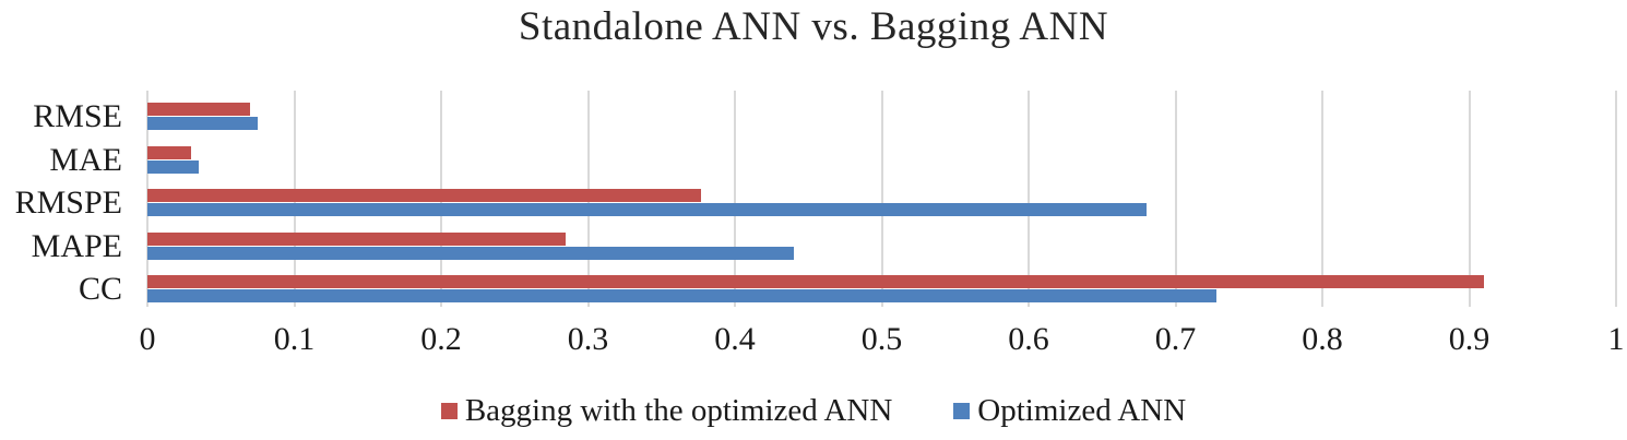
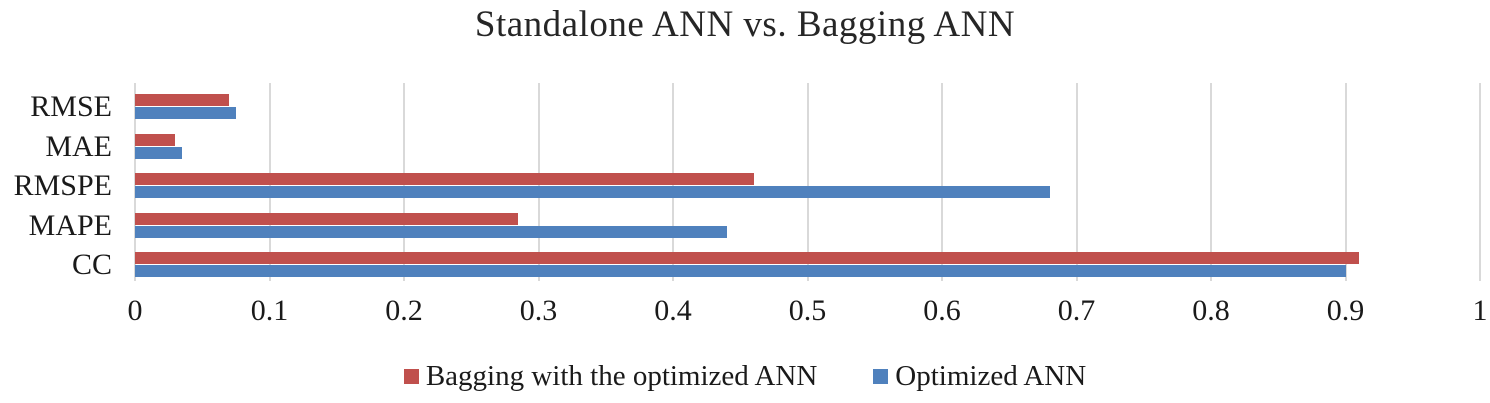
Bagging with the optimized ANN/RMSPE: 0.377 -> 0.460
Optimized ANN/CC: 0.728 -> 0.900
